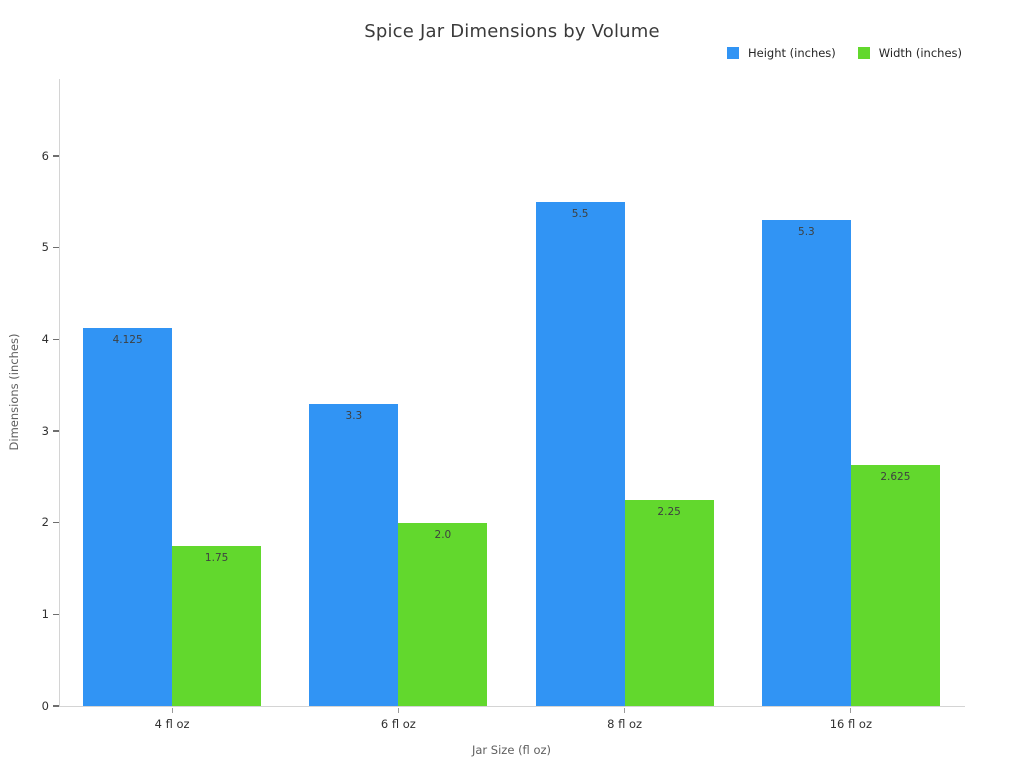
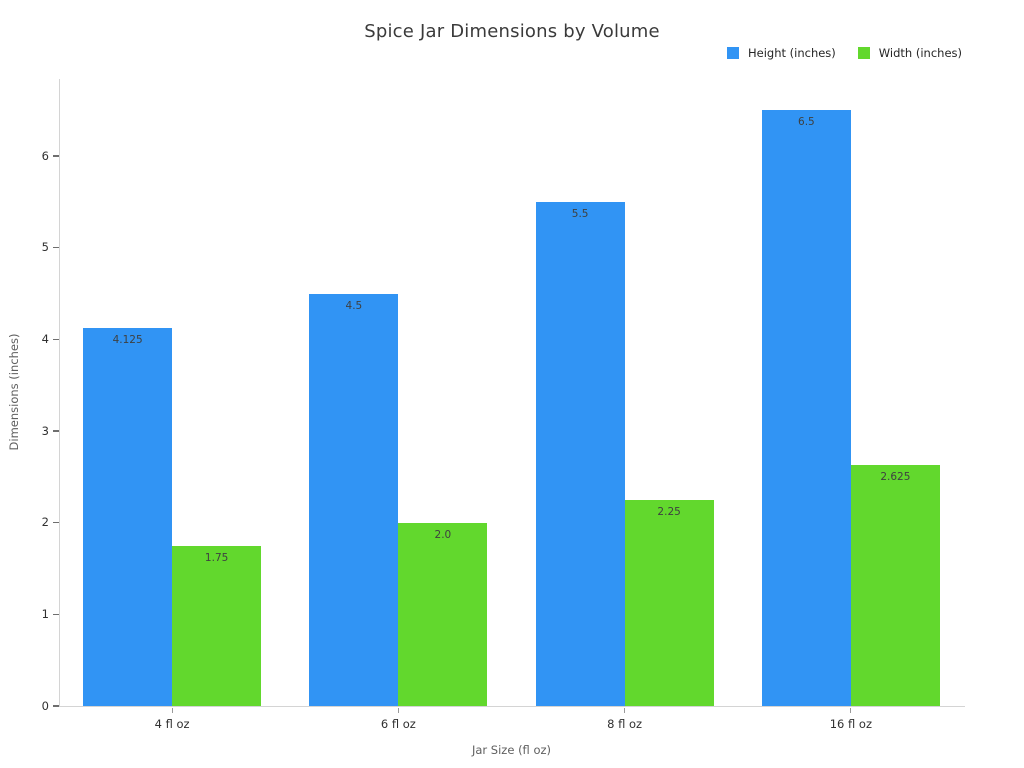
Height (inches)/6 fl oz: 3.3 -> 4.5
Height (inches)/16 fl oz: 5.3 -> 6.5
